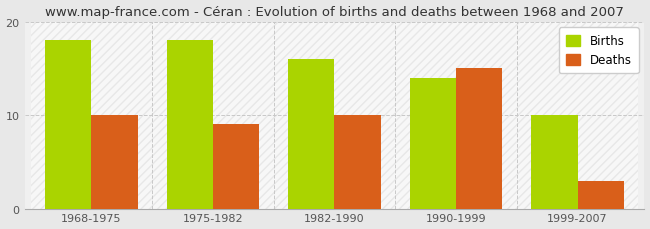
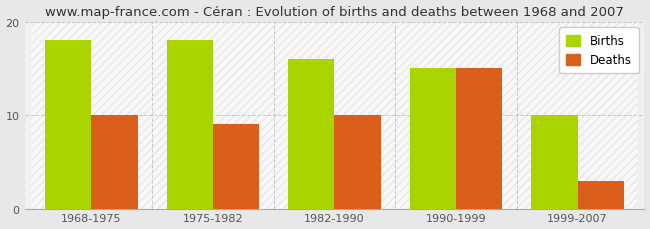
Births/1990-1999: 14 -> 15
